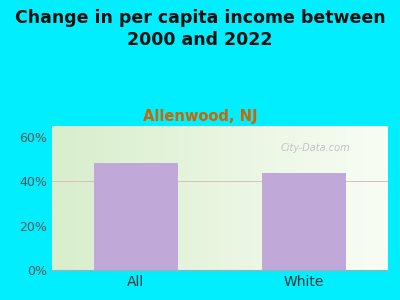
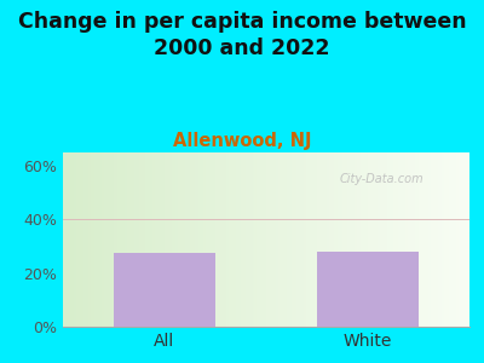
All: 48.5% -> 27.5%
White: 44.0% -> 28.0%
